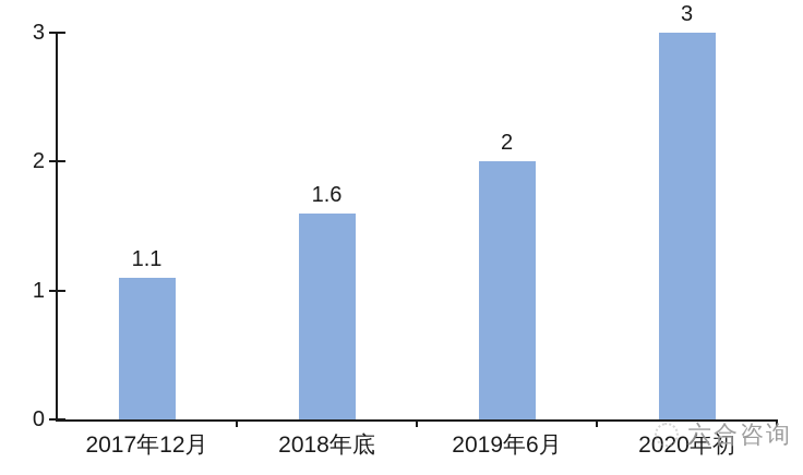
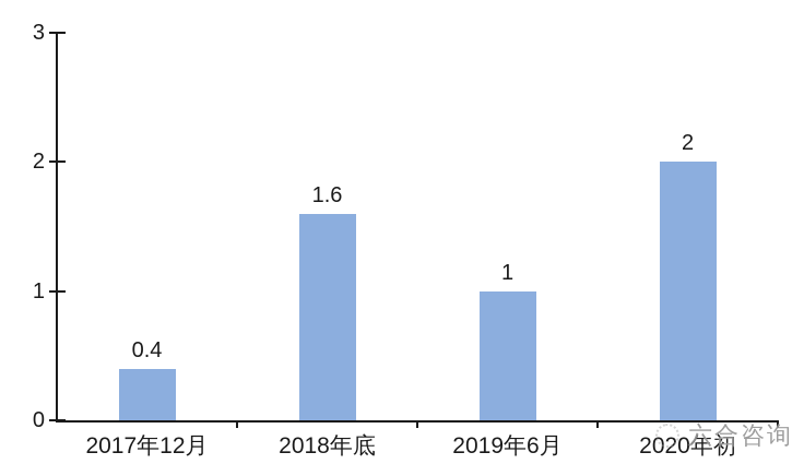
2017年12月: 1.1 -> 0.4
2019年6月: 2 -> 1
2020年初: 3 -> 2
